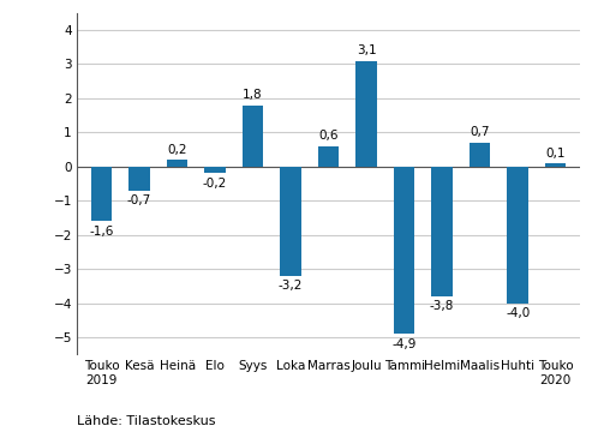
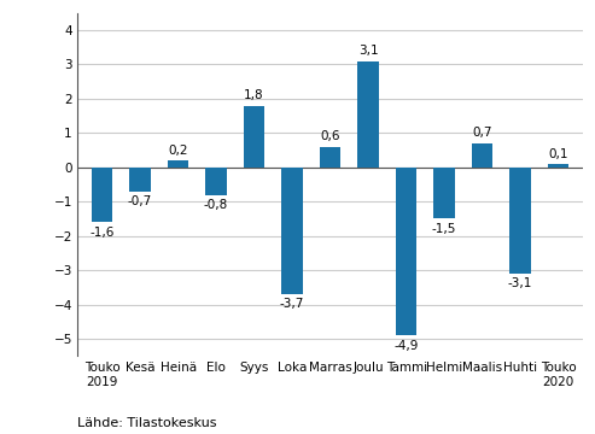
Elo: -0,2 -> -0,8
Loka: -3,2 -> -3,7
Helmi: -3,8 -> -1,5
Huhti: -4,0 -> -3,1
